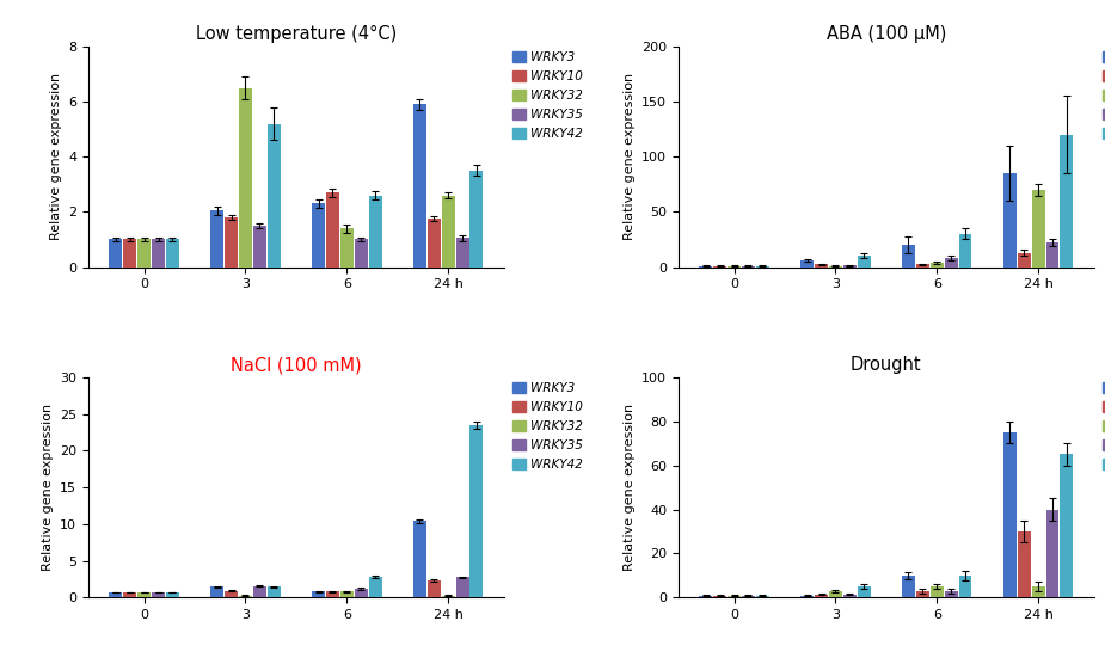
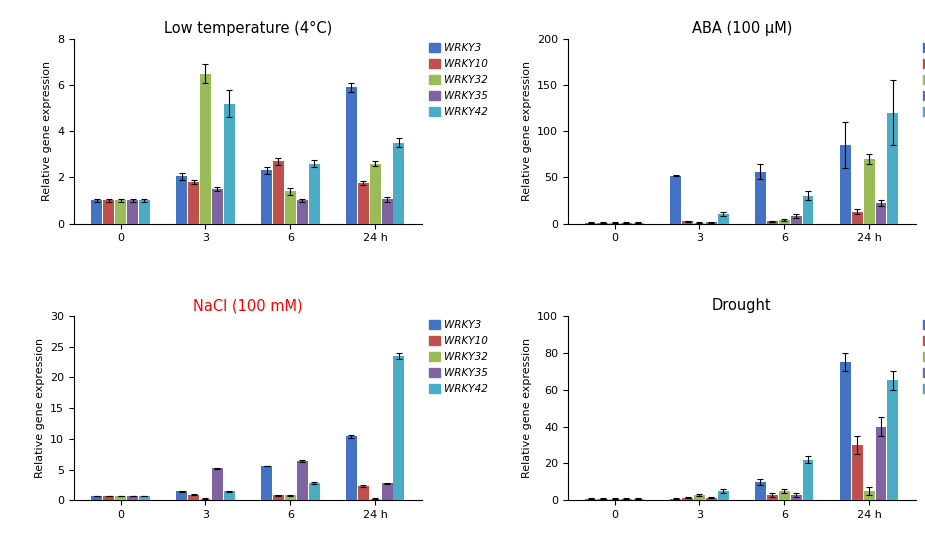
ABA (100 μM)/WRKY3/3: 6 -> 52
ABA (100 μM)/WRKY3/6: 20 -> 56
NaCl (100 mM)/WRKY35/3: 1.6 -> 5.2
NaCl (100 mM)/WRKY3/6: 0.8 -> 5.6
NaCl (100 mM)/WRKY35/6: 1.2 -> 6.4
Drought/WRKY42/6: 10 -> 22
